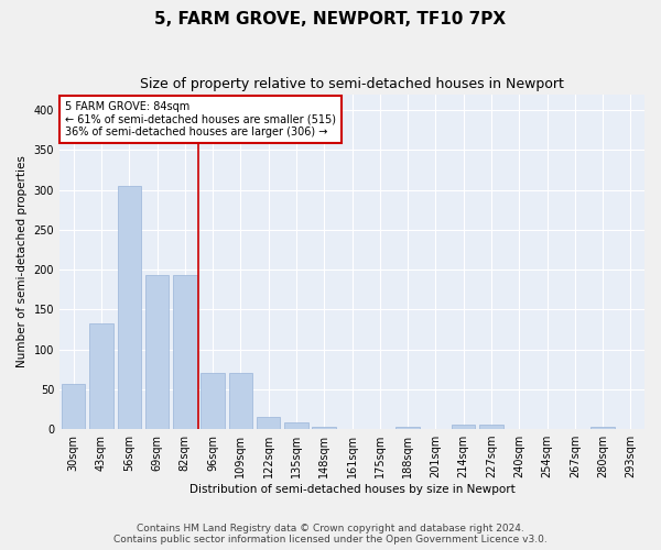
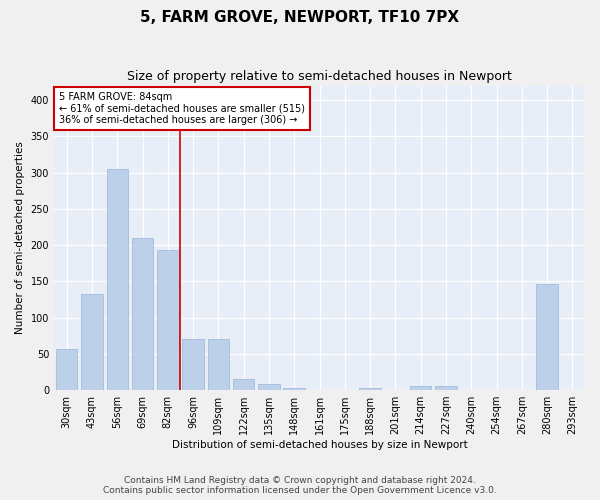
69sqm: 193 -> 210
280sqm: 3 -> 146
